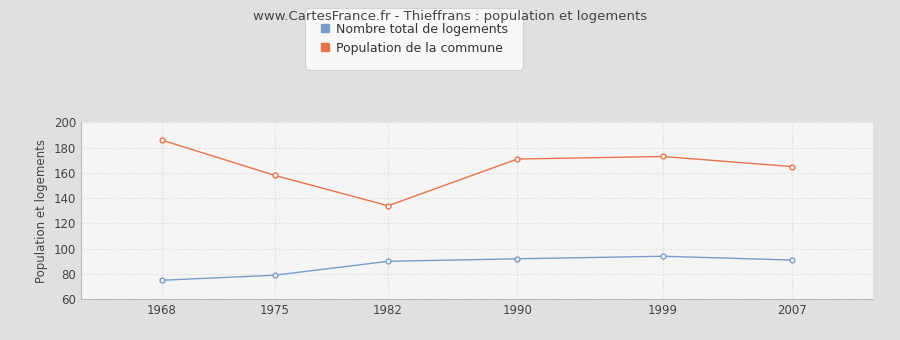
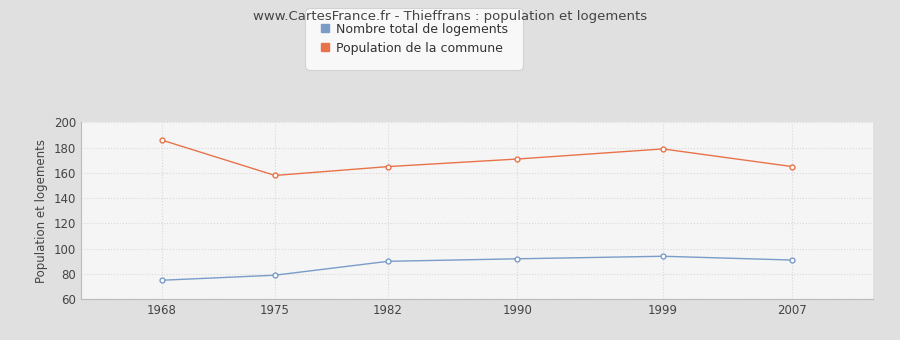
Population de la commune/1982: 134 -> 165
Population de la commune/1999: 173 -> 179
